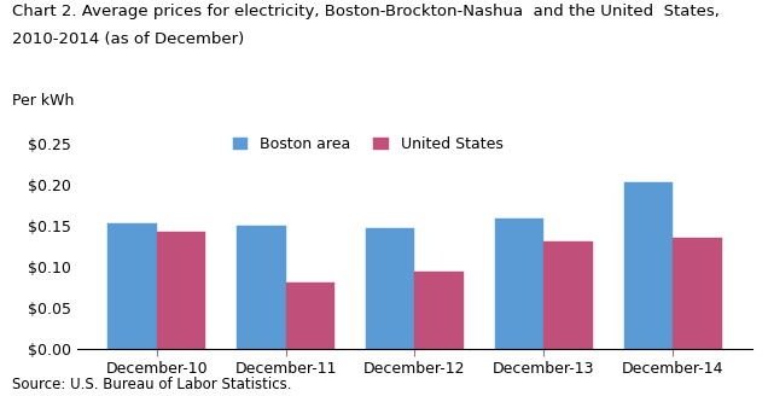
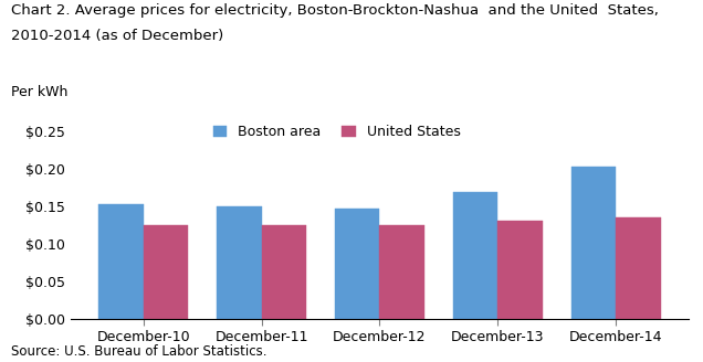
United States/December-10: $0.142 -> $0.124
United States/December-11: $0.080 -> $0.125
United States/December-12: $0.094 -> $0.125
Boston area/December-13: $0.158 -> $0.168
